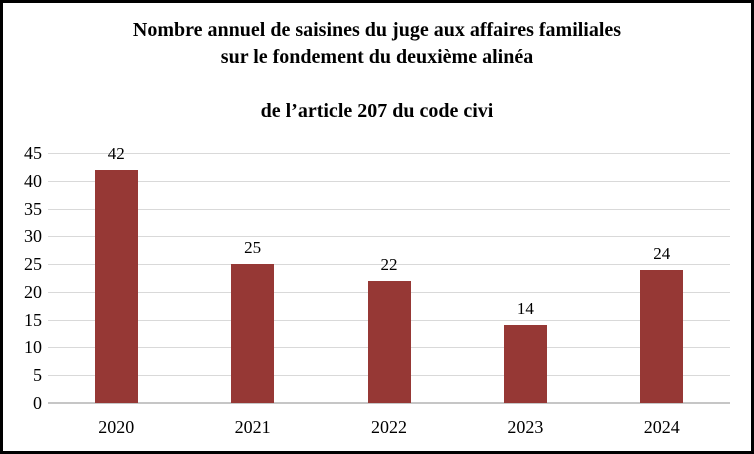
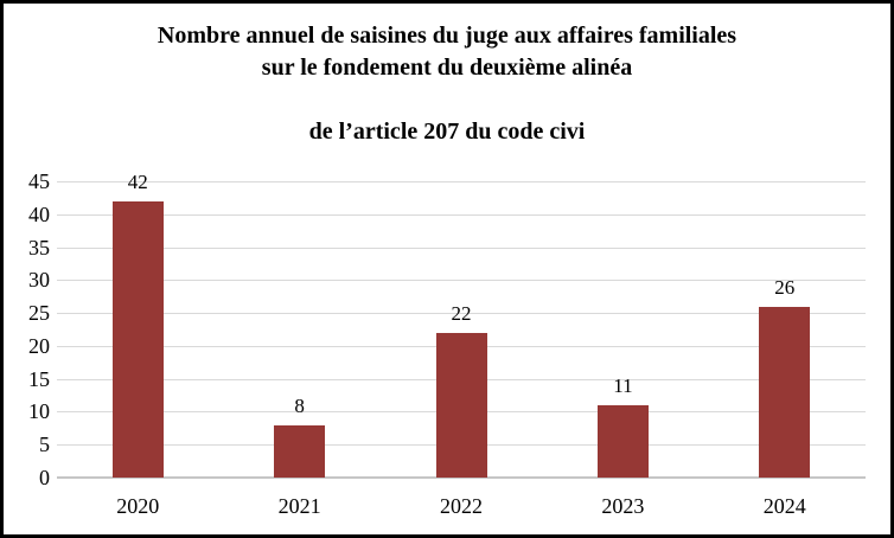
2021: 25 -> 8
2023: 14 -> 11
2024: 24 -> 26
